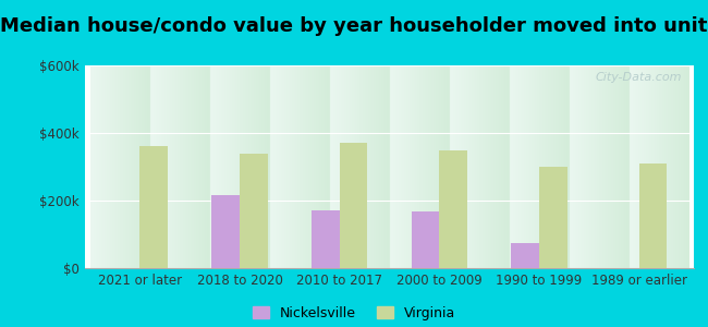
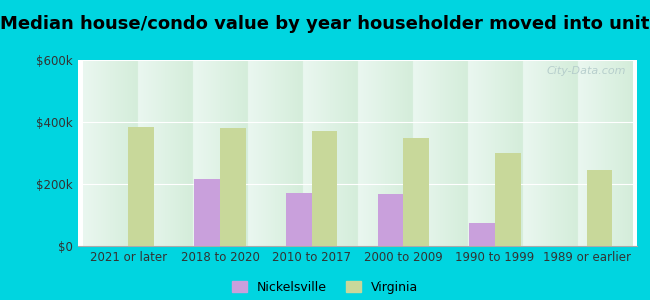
Virginia/2021 or later: $360k -> $385k
Virginia/2018 to 2020: $340k -> $380k
Virginia/1989 or earlier: $310k -> $245k
